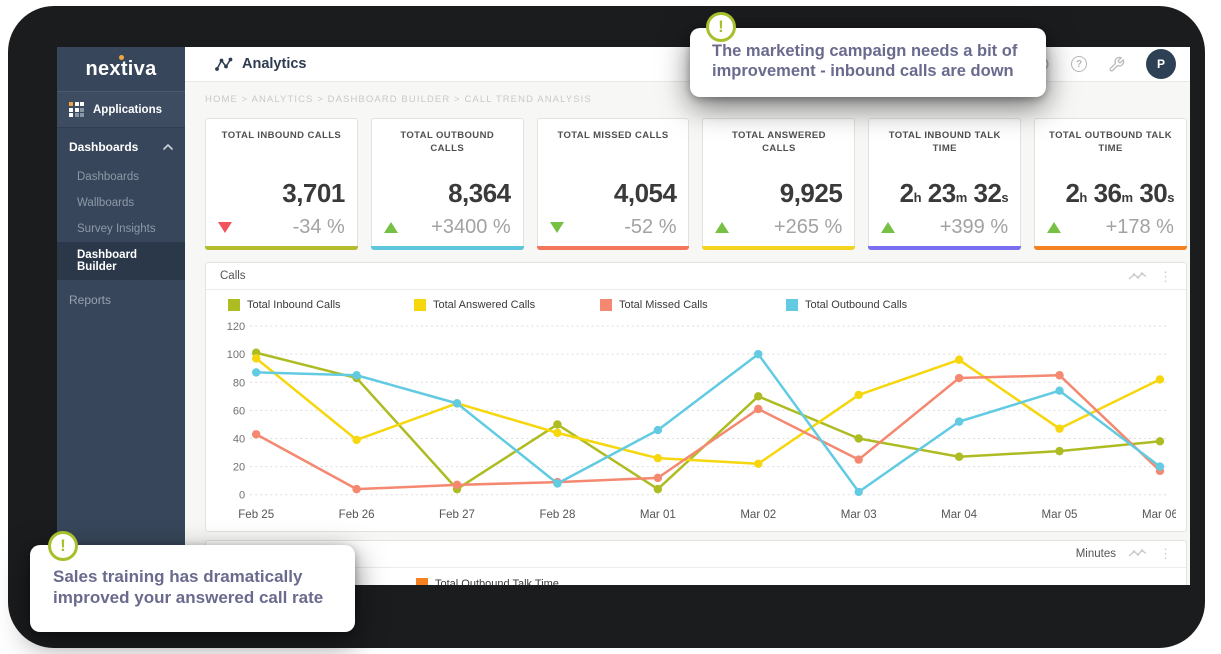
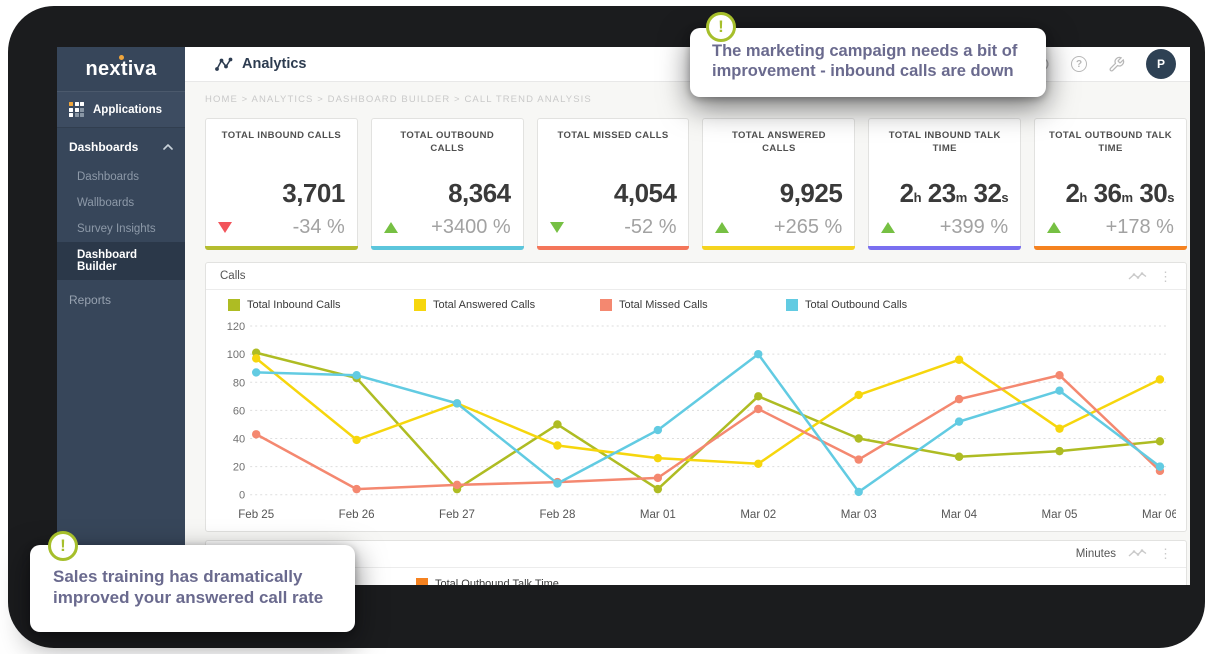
Total Answered Calls/Feb 28: 44 -> 35
Total Missed Calls/Mar 04: 83 -> 68
